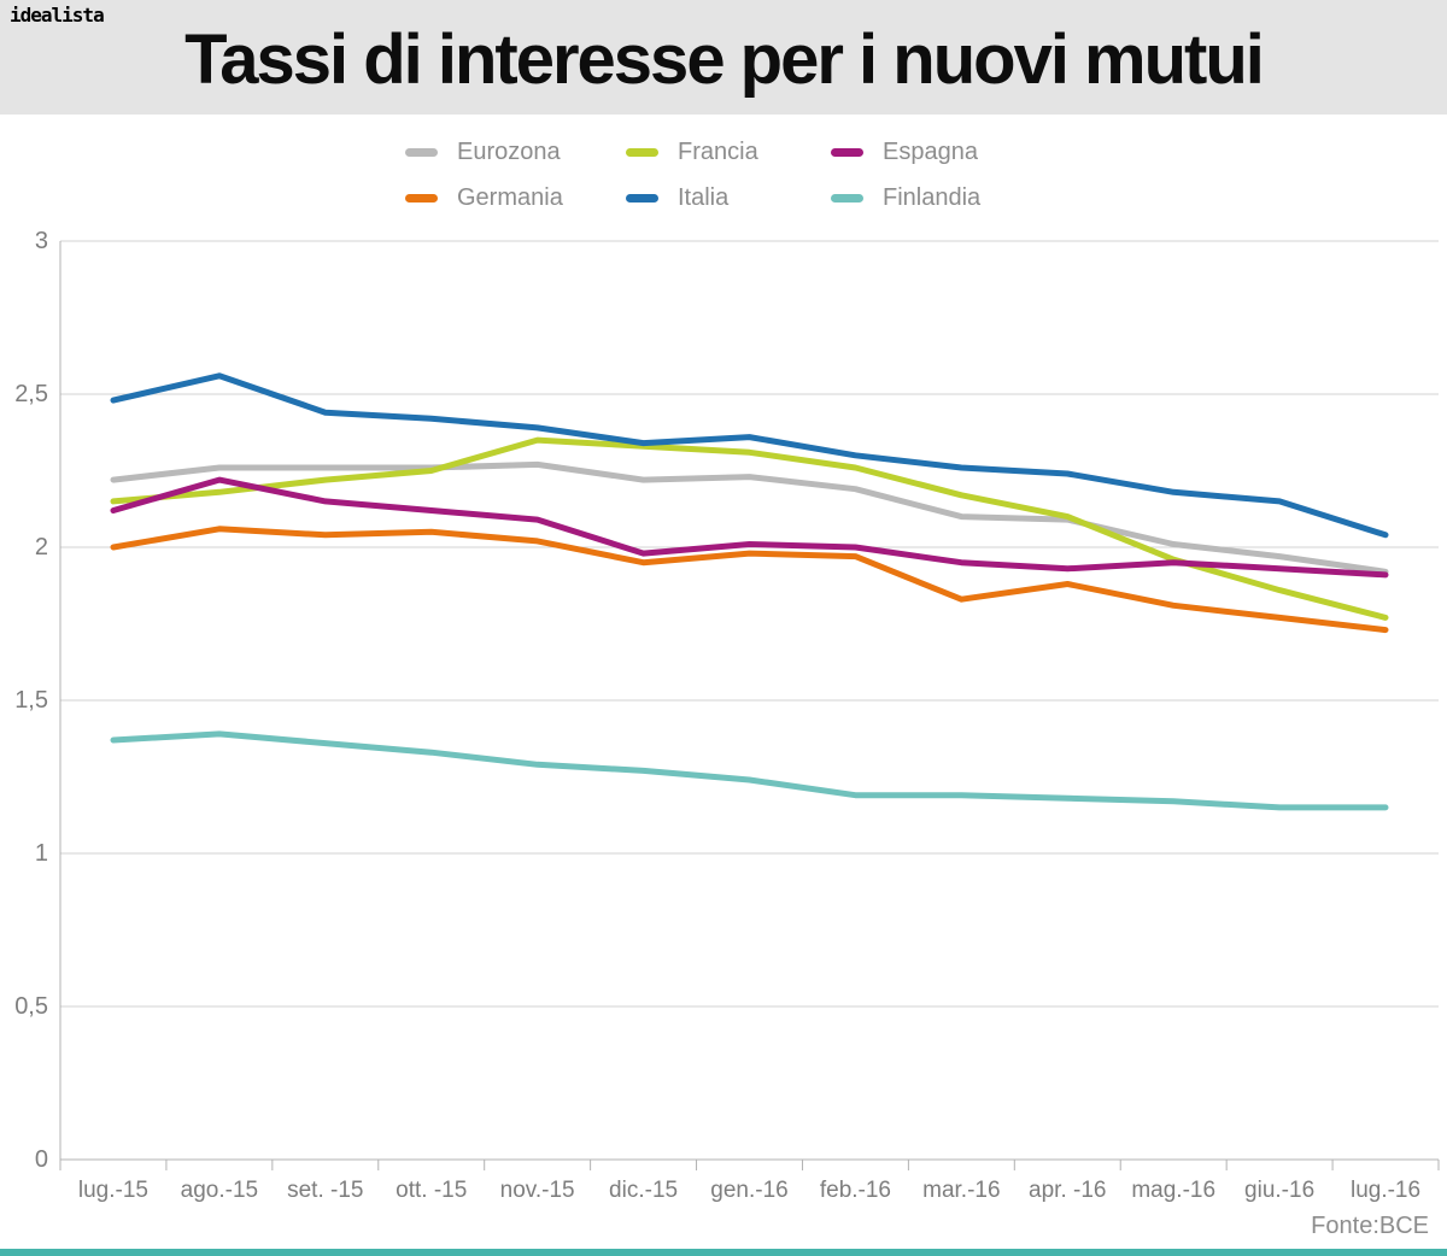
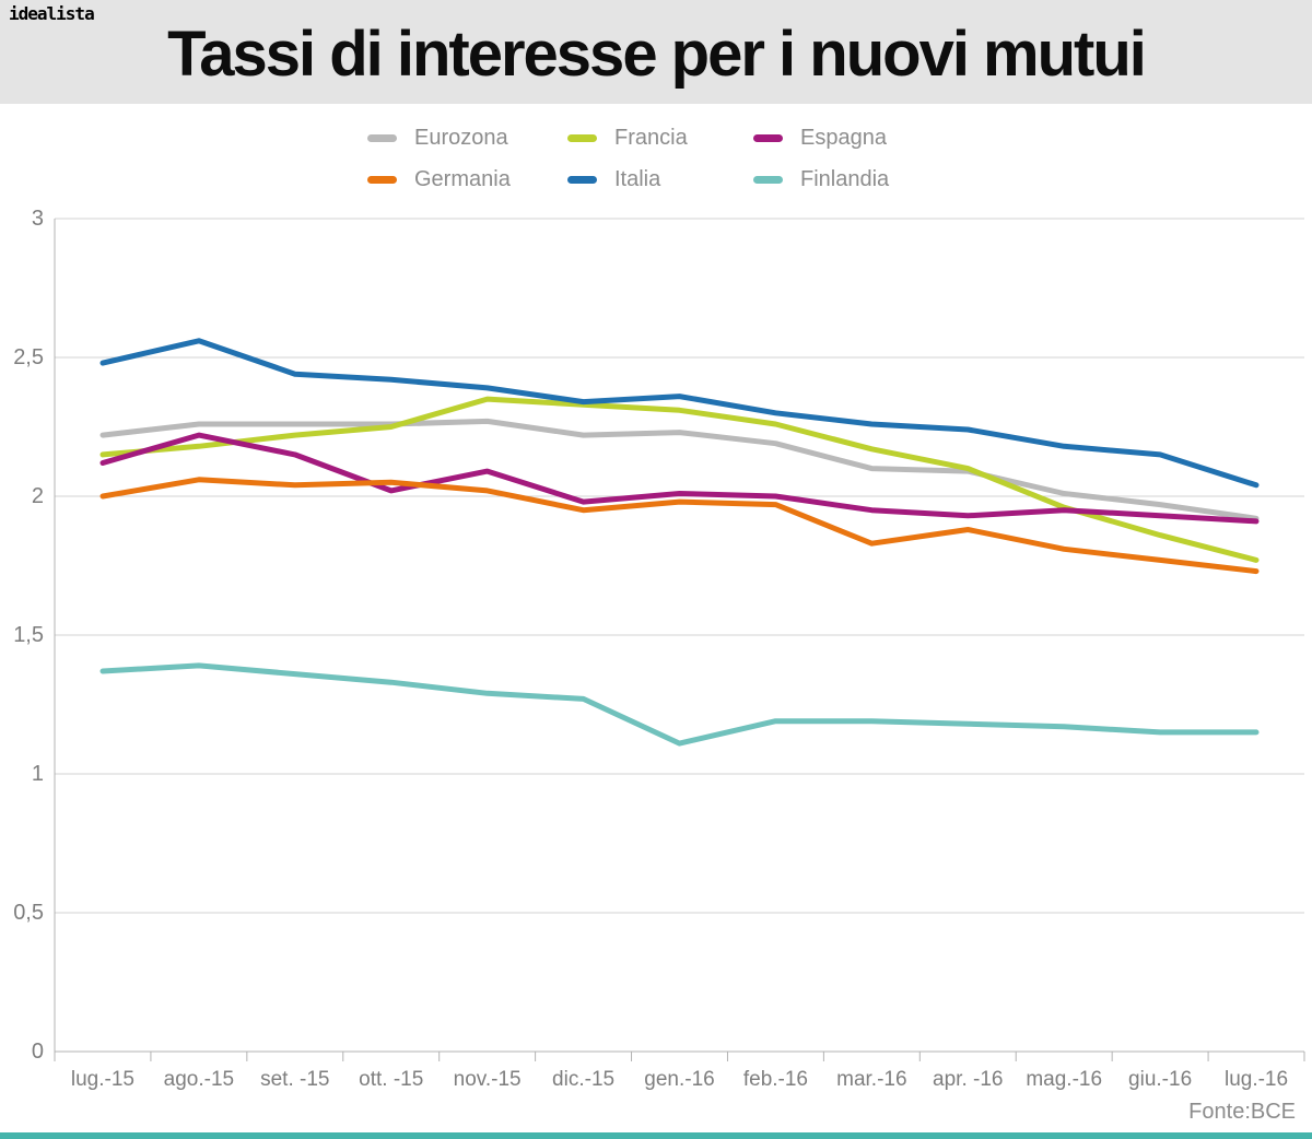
Espagna/ott. -15: 2.12 -> 2.02
Finlandia/gen.-16: 1.24 -> 1.11
